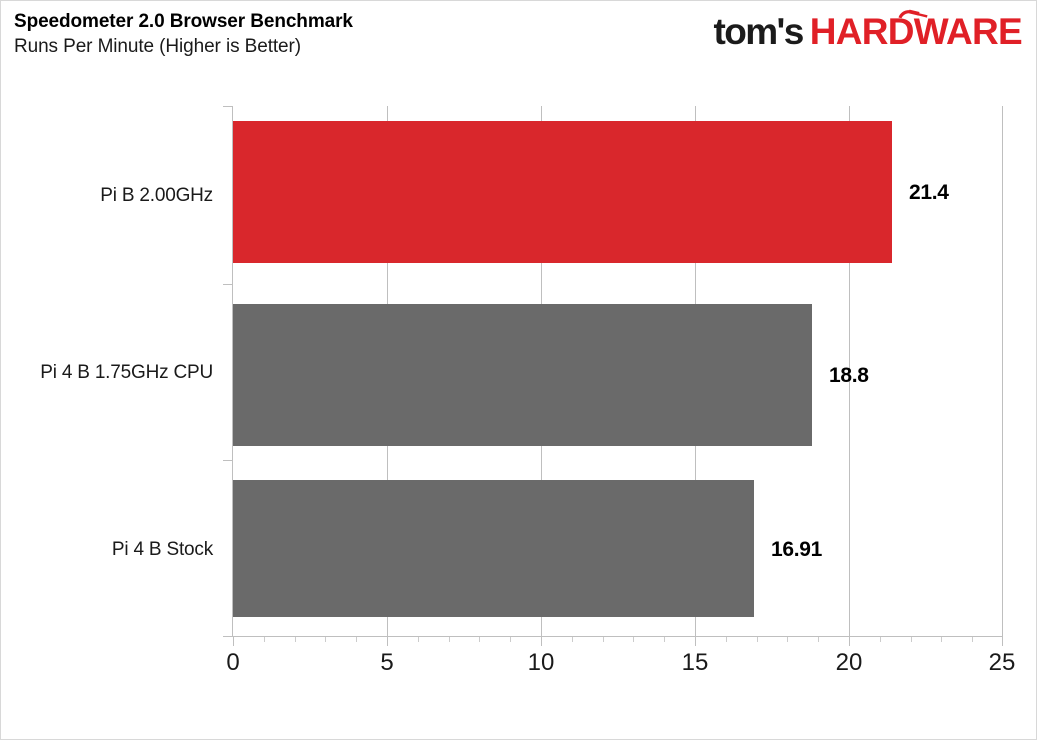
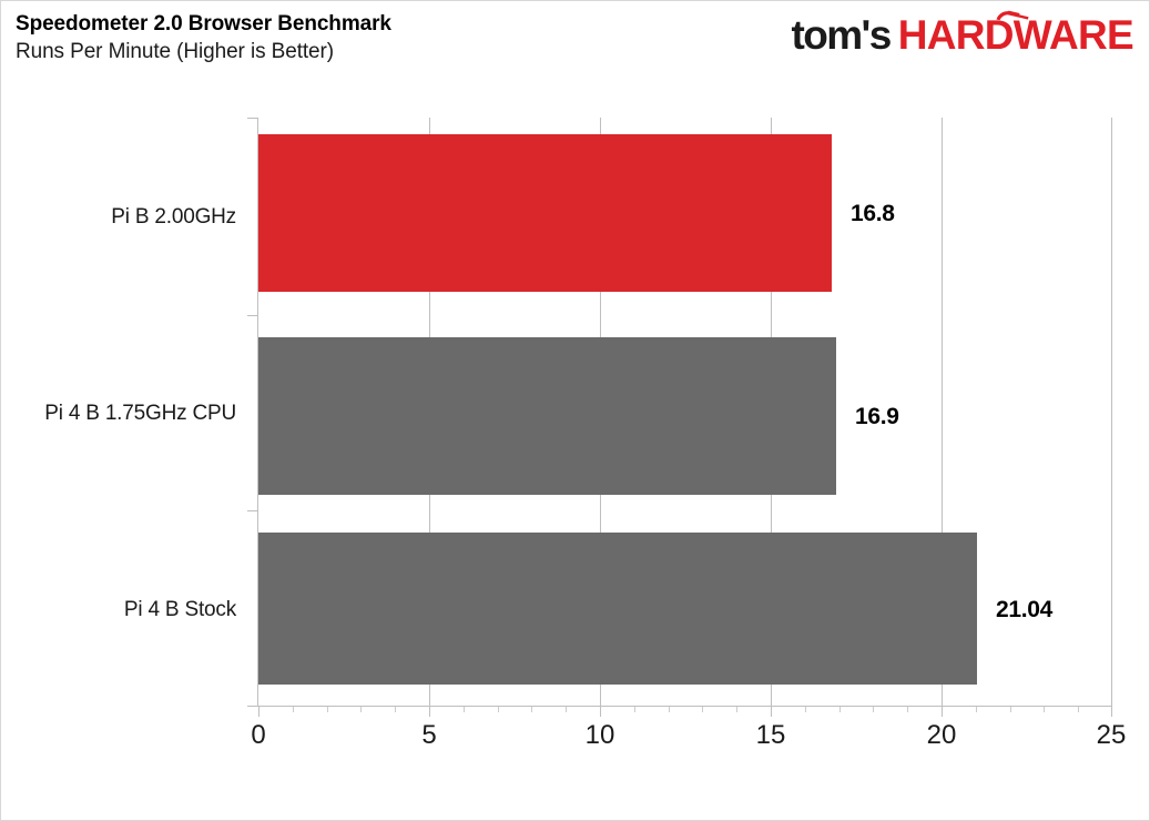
Pi B 2.00GHz: 21.4 -> 16.8
Pi 4 B 1.75GHz CPU: 18.8 -> 16.9
Pi 4 B Stock: 16.91 -> 21.04
